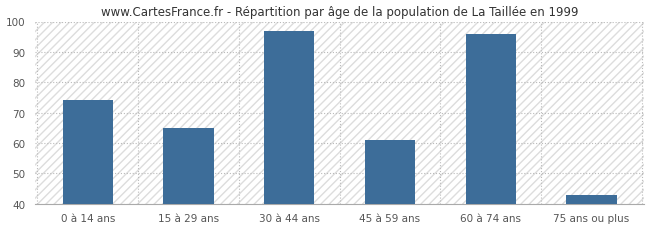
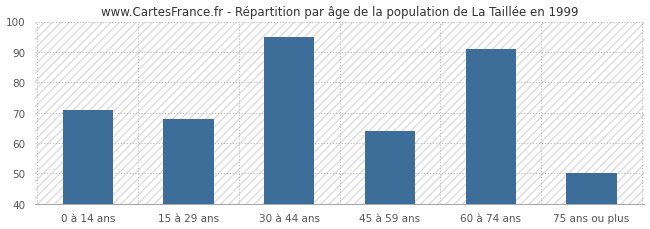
0 à 14 ans: 74 -> 71
15 à 29 ans: 65 -> 68
30 à 44 ans: 97 -> 95
45 à 59 ans: 61 -> 64
60 à 74 ans: 96 -> 91
75 ans ou plus: 43 -> 50
